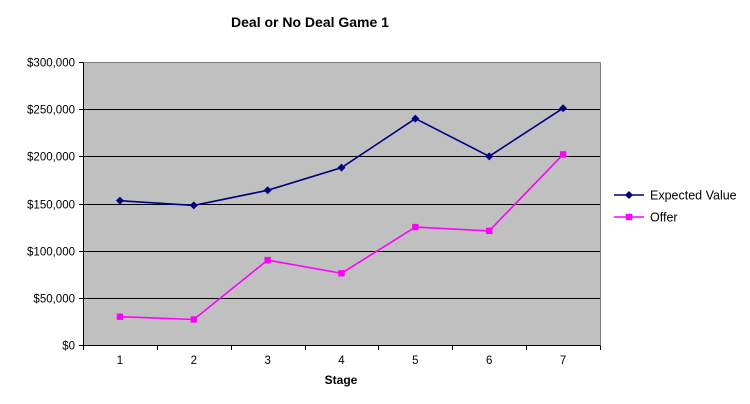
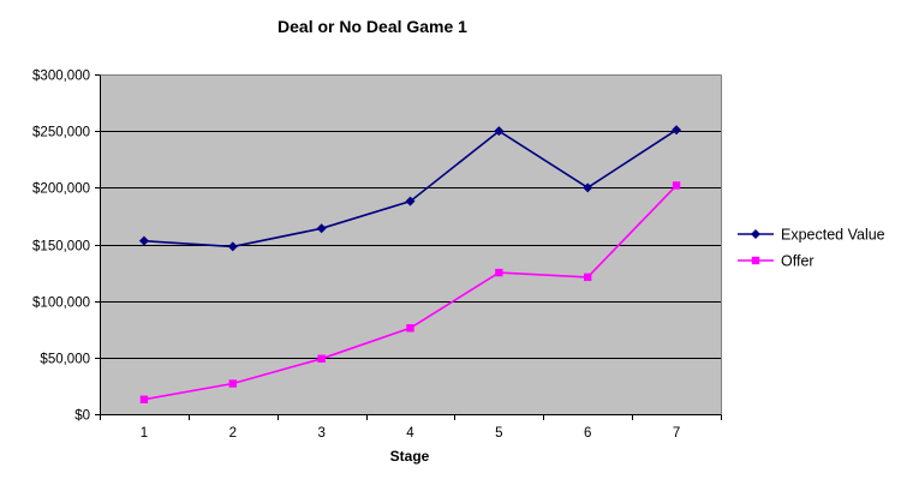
Offer/1: $30000 -> $10000
Offer/3: $90000 -> $50000
Expected Value/5: $240000 -> $250000
